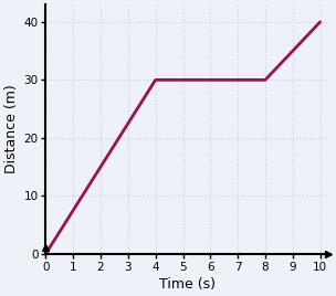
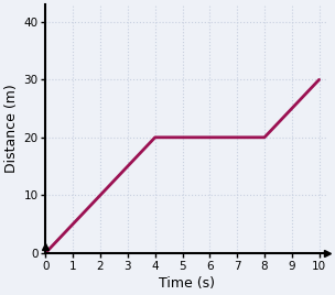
4: 30 -> 20
8: 30 -> 20
10: 40 -> 30
